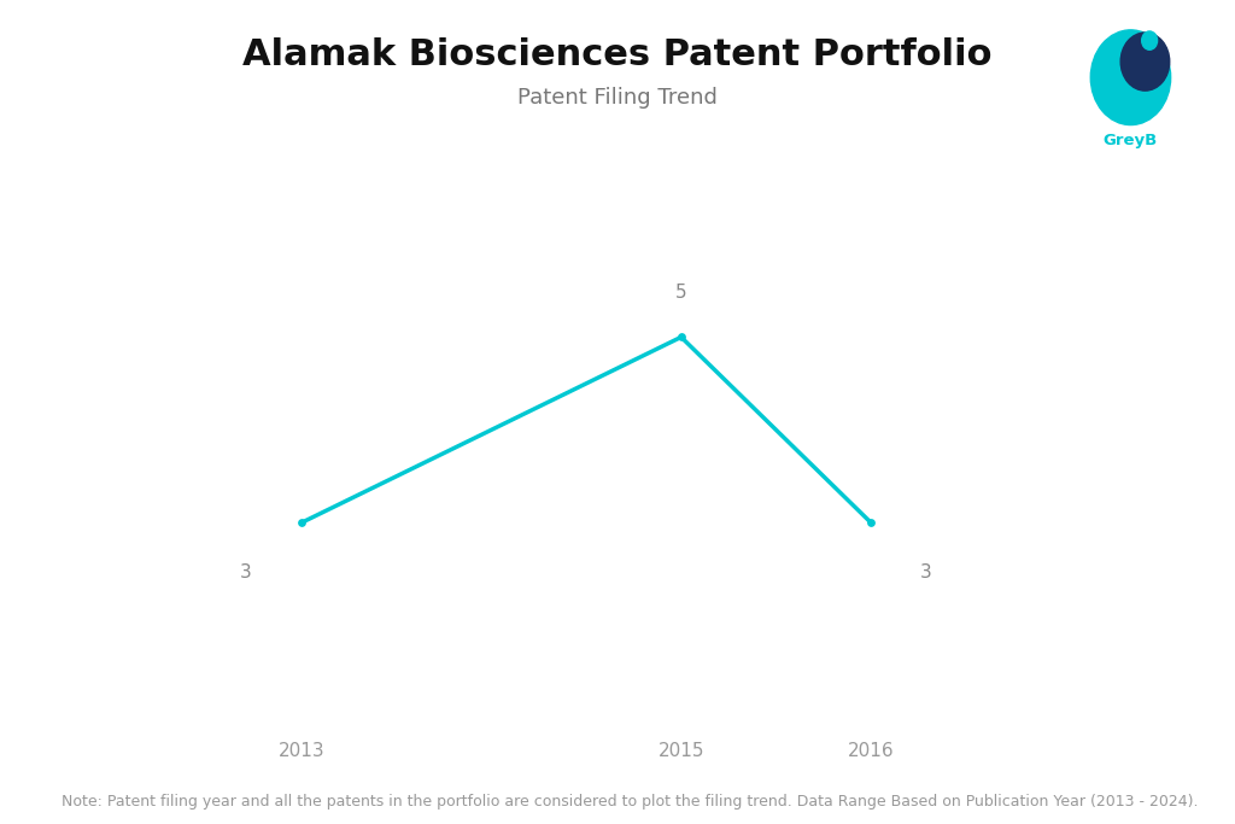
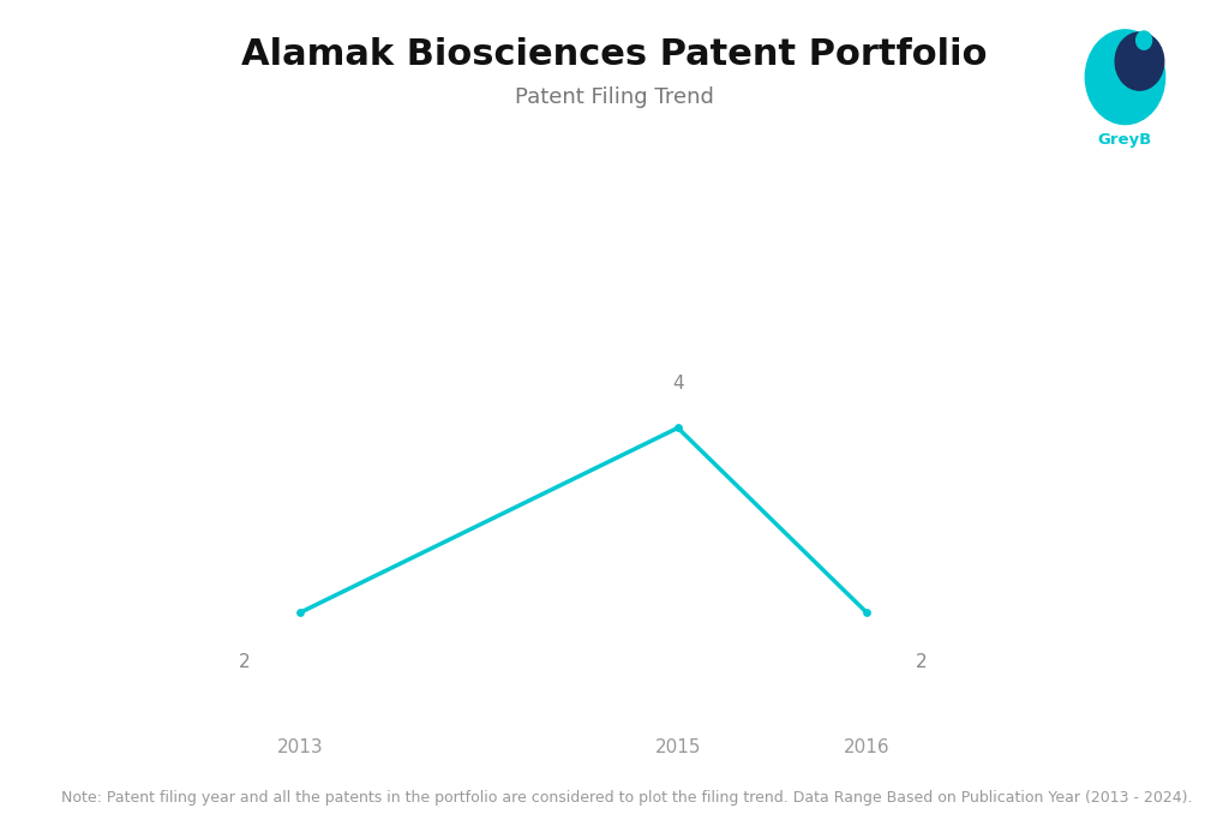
2013: 3 -> 2
2015: 5 -> 4
2016: 3 -> 2
